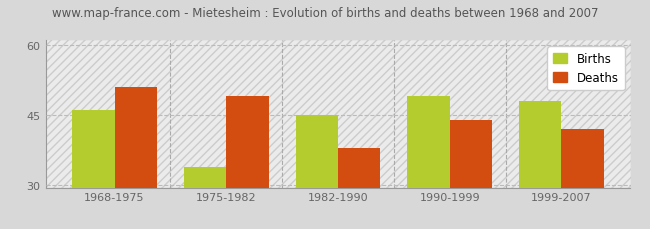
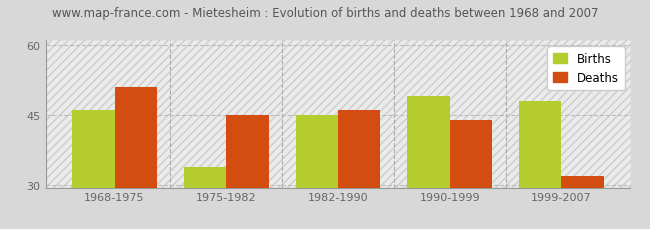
Deaths/1975-1982: 49 -> 45
Deaths/1982-1990: 38 -> 46
Deaths/1999-2007: 42 -> 32
